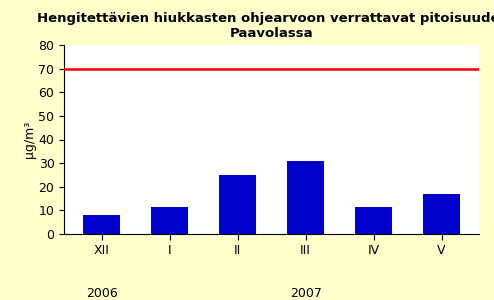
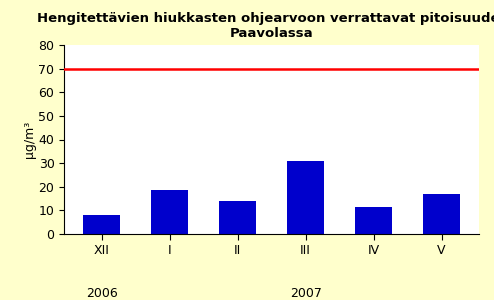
I: 11.5 -> 18.5
II: 25.0 -> 14.0
